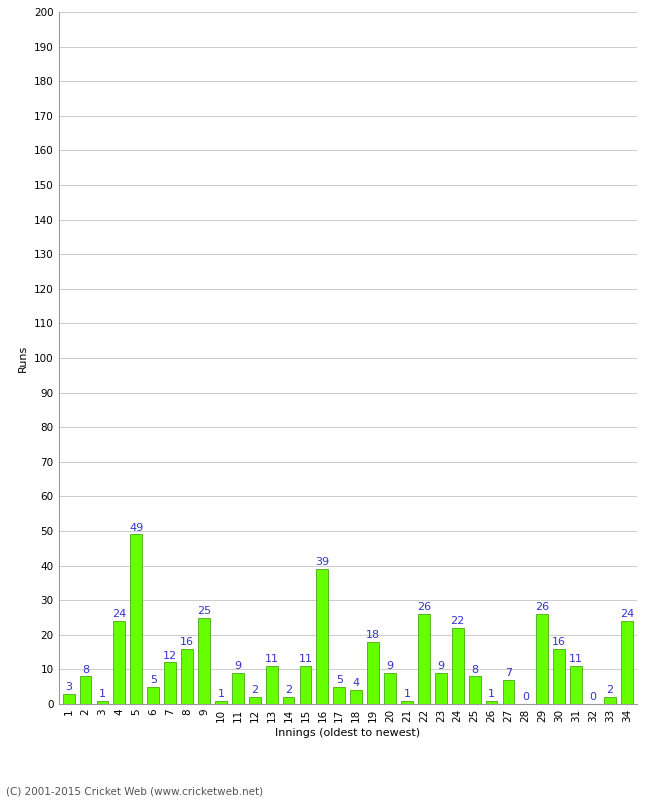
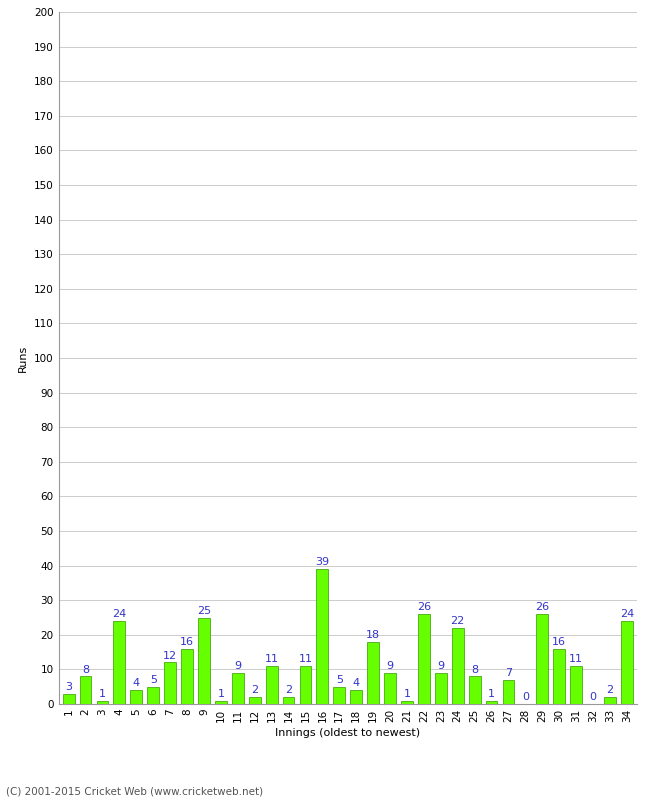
5: 49 -> 4
